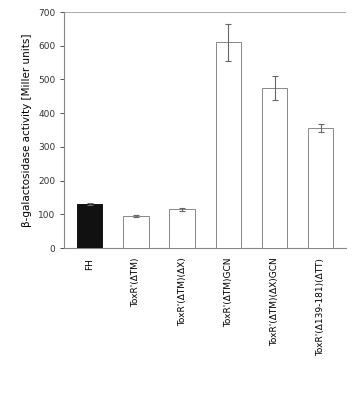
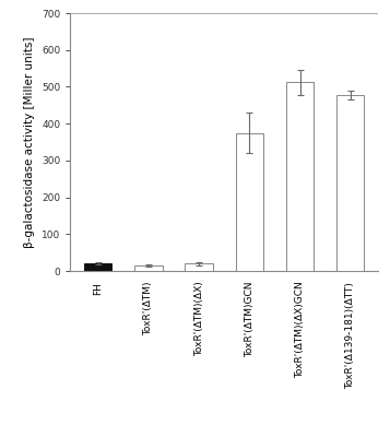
FH: 130 -> 22
ToxR'(ΔTM): 95 -> 14
ToxR'(ΔTM)(ΔX): 115 -> 20
ToxR'(ΔTM)GCN: 610 -> 375
ToxR'(ΔTM)(ΔX)GCN: 475 -> 512
ToxR'(Δ139-181)(ΔTT): 355 -> 478
